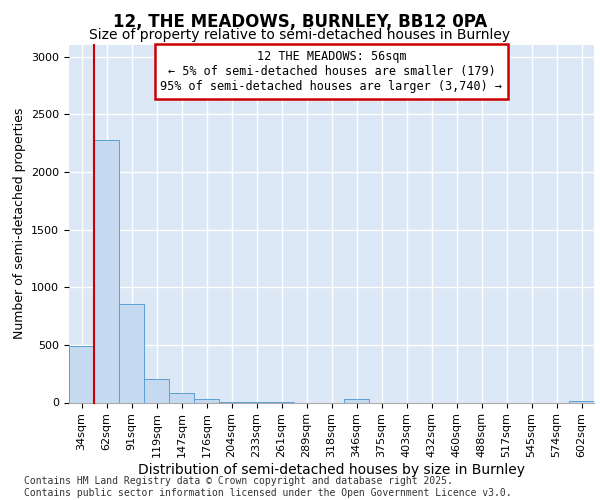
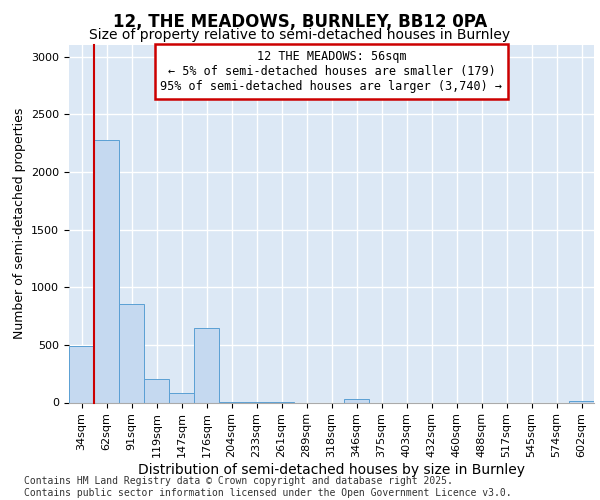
176sqm: 30 -> 650
